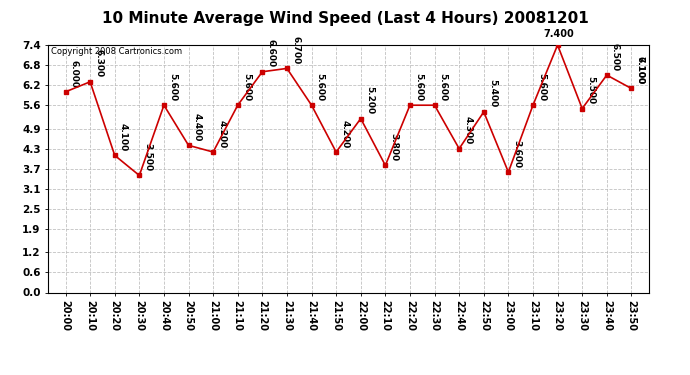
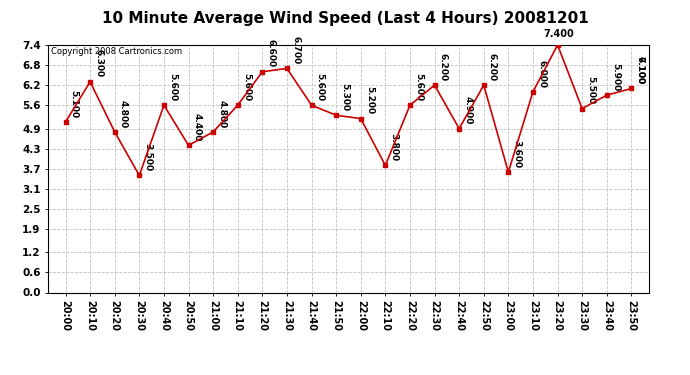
20:00: 6.000 -> 5.100
20:20: 4.100 -> 4.800
21:00: 4.200 -> 4.800
21:50: 4.200 -> 5.300
22:30: 5.600 -> 6.200
22:40: 4.300 -> 4.900
22:50: 5.400 -> 6.200
23:10: 5.600 -> 6.000
23:40: 6.500 -> 5.900
